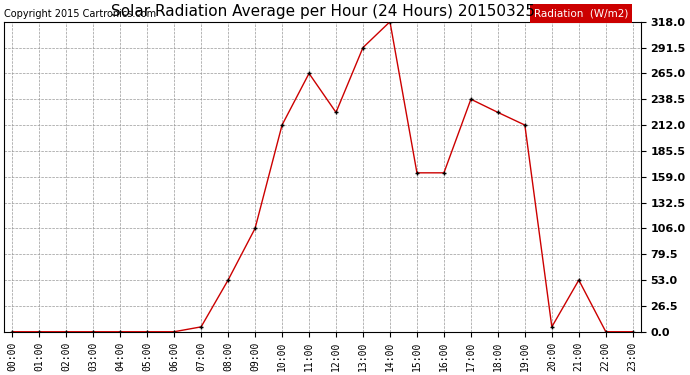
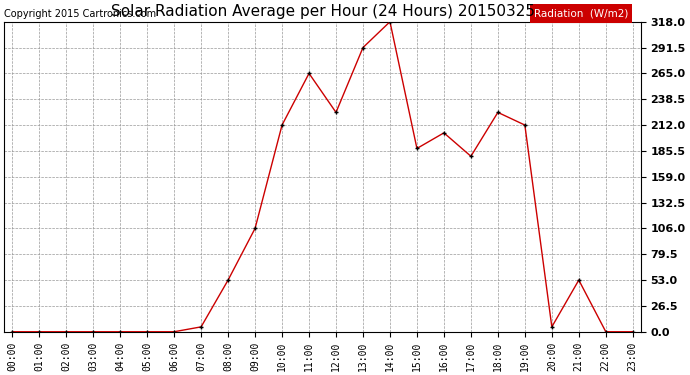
15:00: 163 -> 188
16:00: 163 -> 204
17:00: 238 -> 180
